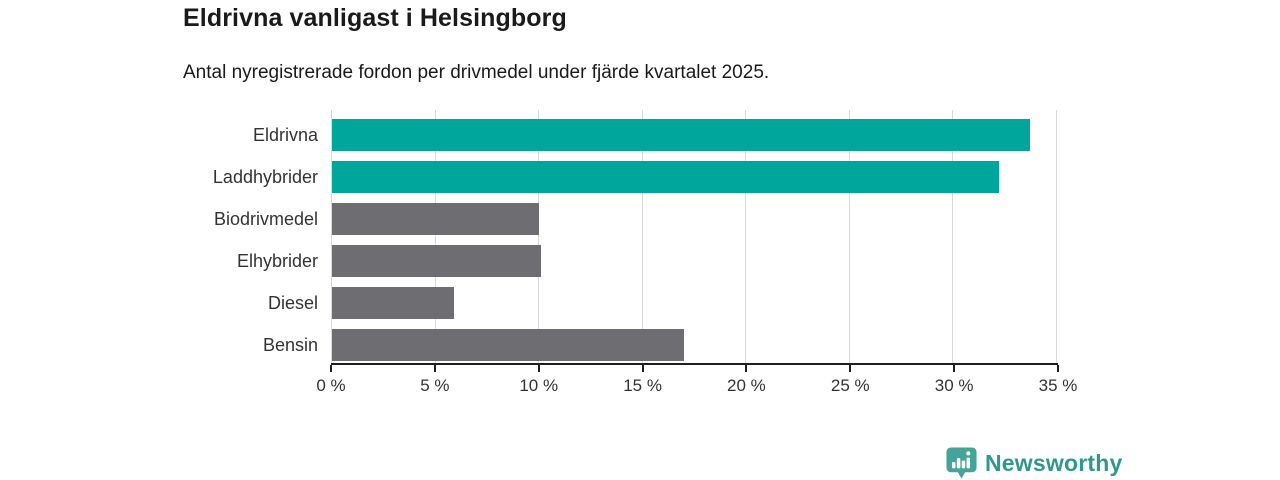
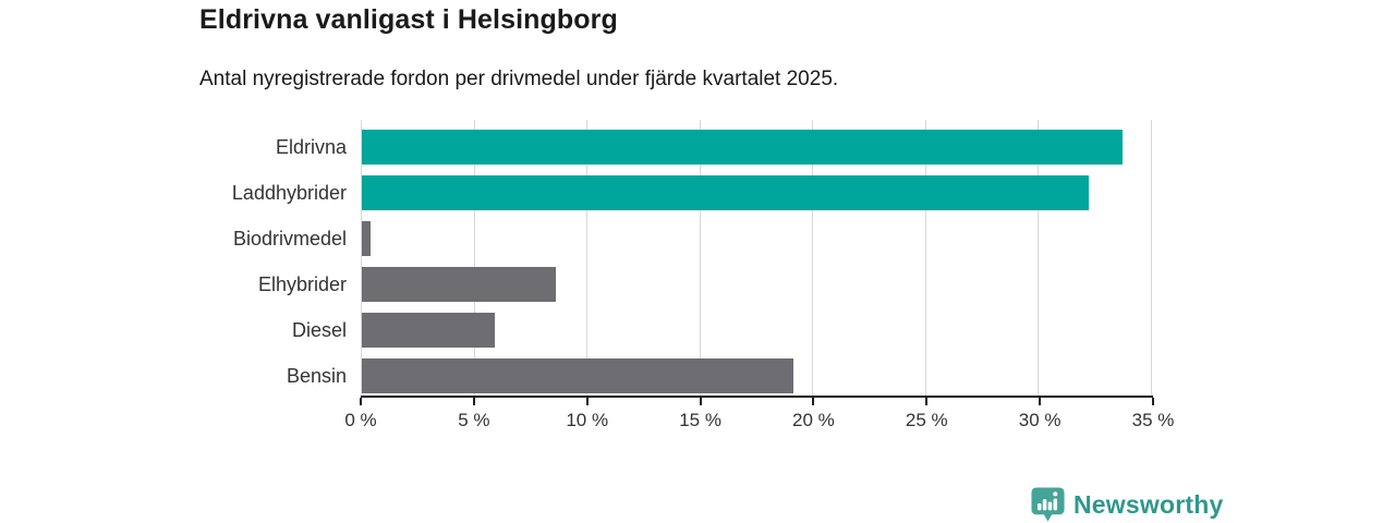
Biodrivmedel: 10.0% -> 0.4%
Elhybrider: 10.1% -> 8.6%
Bensin: 17.0% -> 19.1%
